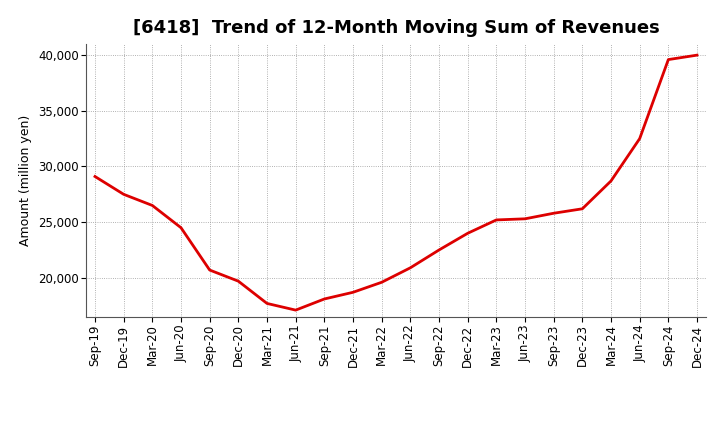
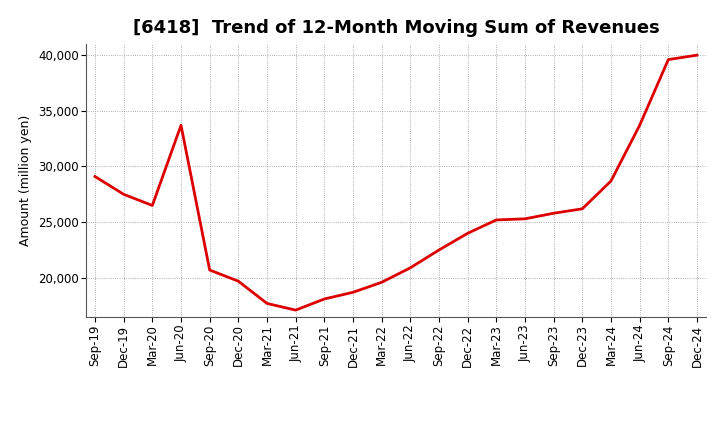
Jun-20: 24,500 -> 33,700
Jun-24: 32,500 -> 33,700
